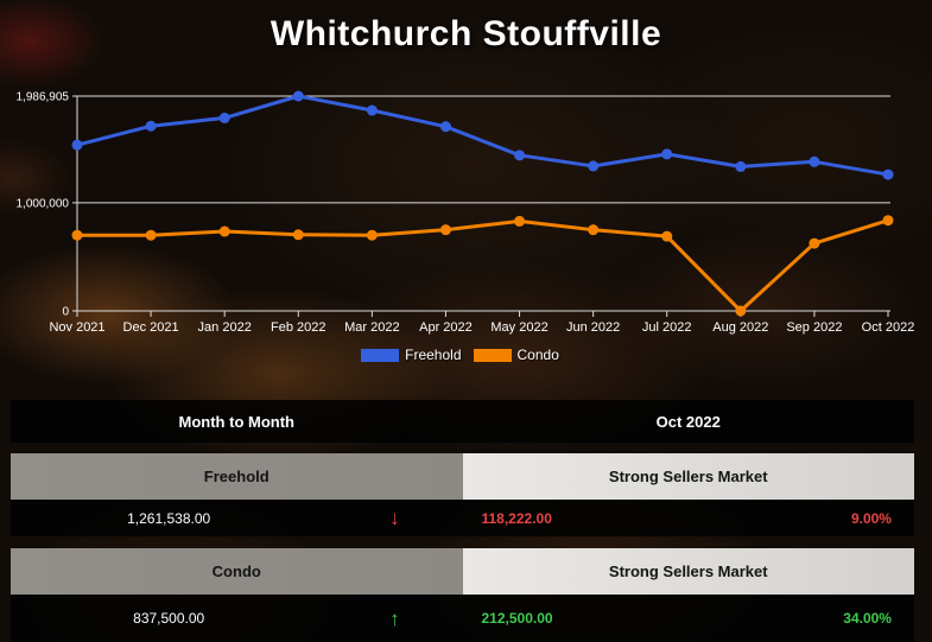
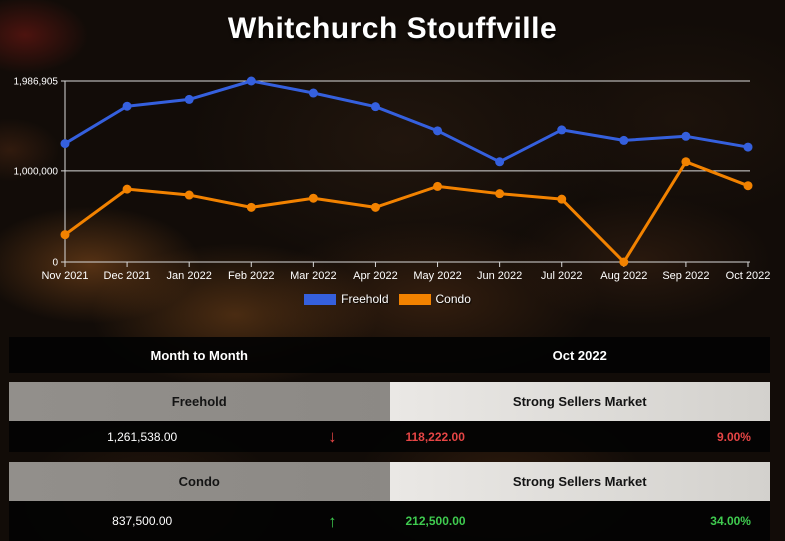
Freehold/Nov 2021: 1500000 -> 1300000
Condo/Nov 2021: 700000 -> 300000
Condo/Dec 2021: 700000 -> 800000
Condo/Feb 2022: 700000 -> 600000
Condo/Apr 2022: 800000 -> 600000
Freehold/Jun 2022: 1300000 -> 1100000
Condo/Sep 2022: 600000 -> 1100000
